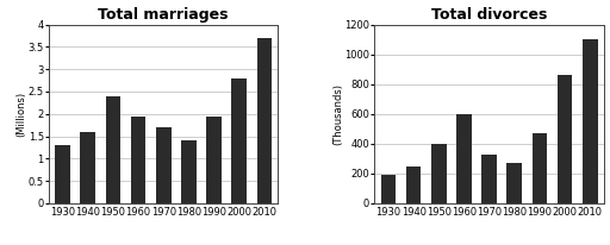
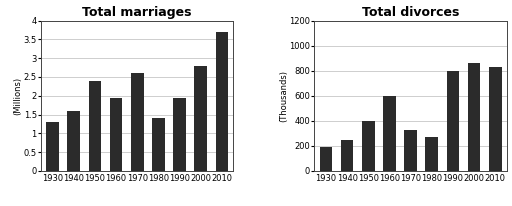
Total marriages/1970: 1.70 -> 2.60
Total divorces/1990: 470 -> 800
Total divorces/2010: 1100 -> 830
